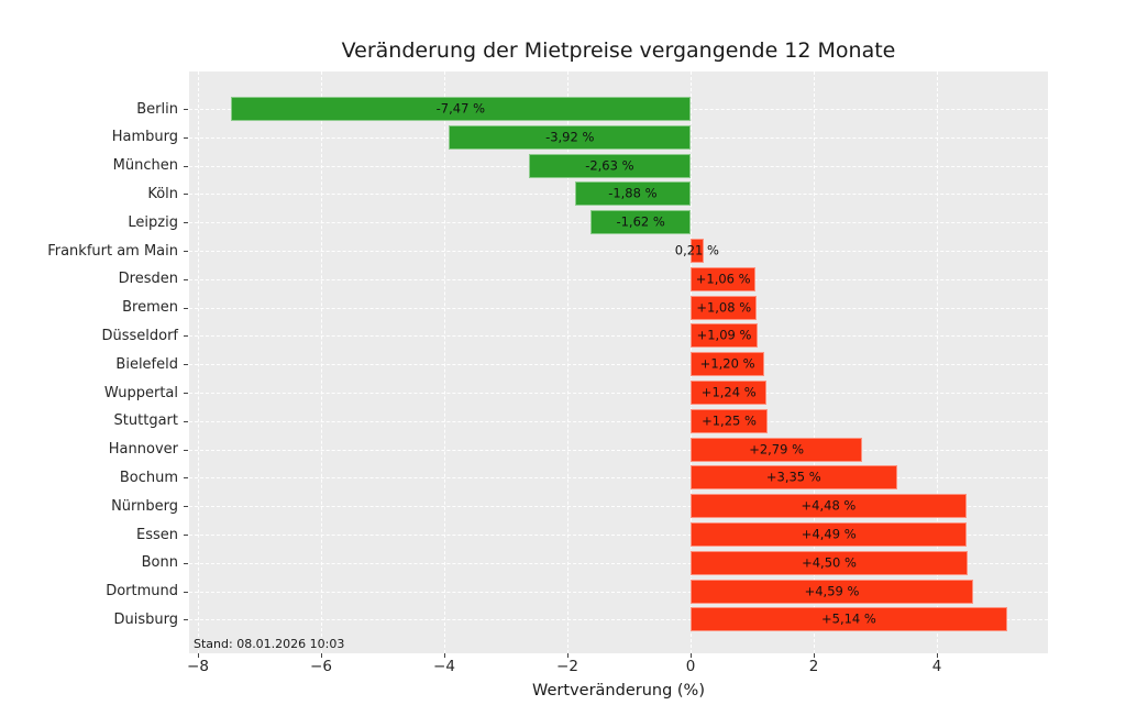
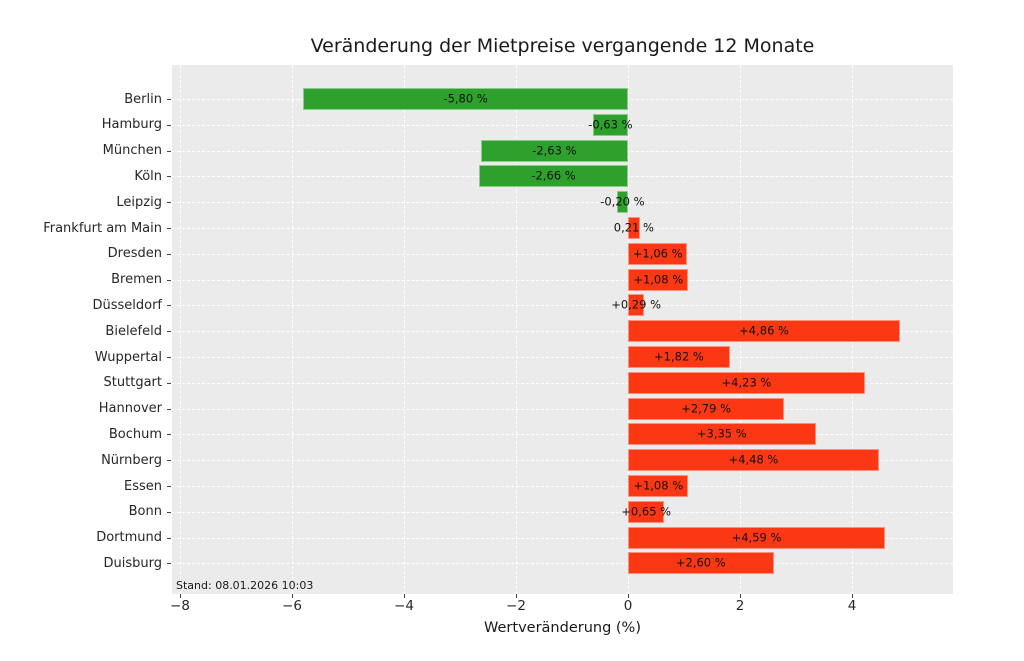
Berlin: -7,47 -> -5,80
Hamburg: -3,92 -> -0,63
Köln: -1,88 -> -2,66
Leipzig: -1,62 -> -0,20
Düsseldorf: +1,09 -> +0,29
Bielefeld: +1,20 -> +4,86
Wuppertal: +1,24 -> +1,82
Stuttgart: +1,25 -> +4,23
Essen: +4,49 -> +1,08
Bonn: +4,50 -> +0,65
Duisburg: +5,14 -> +2,60
